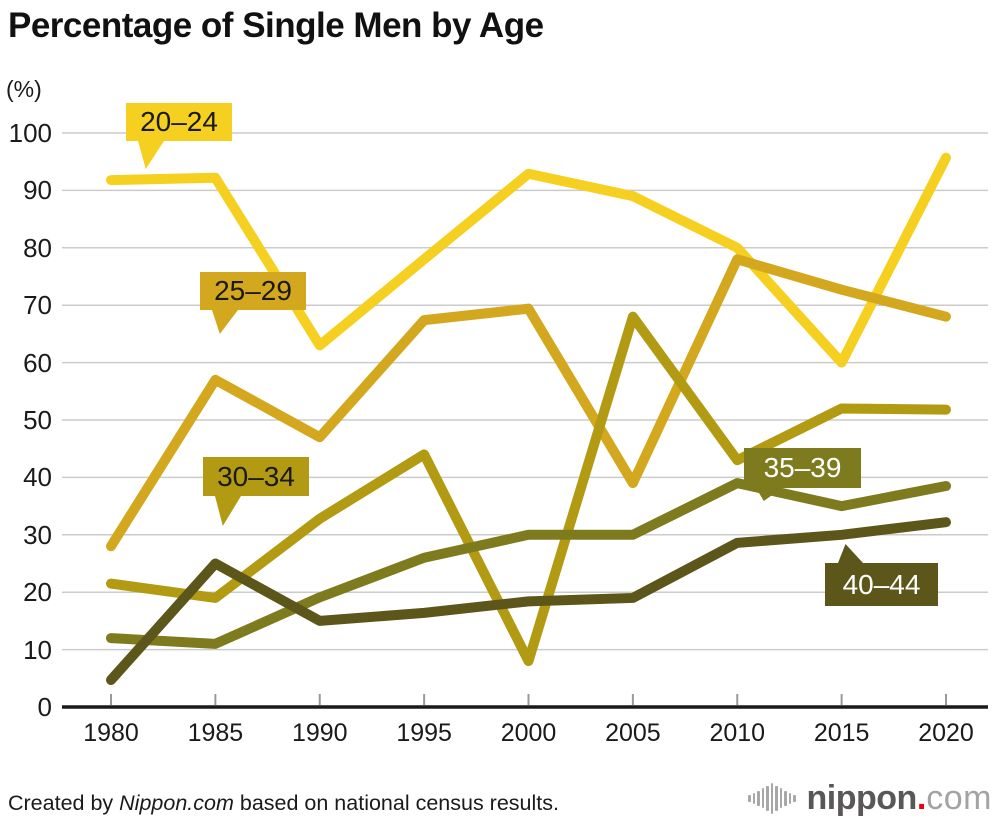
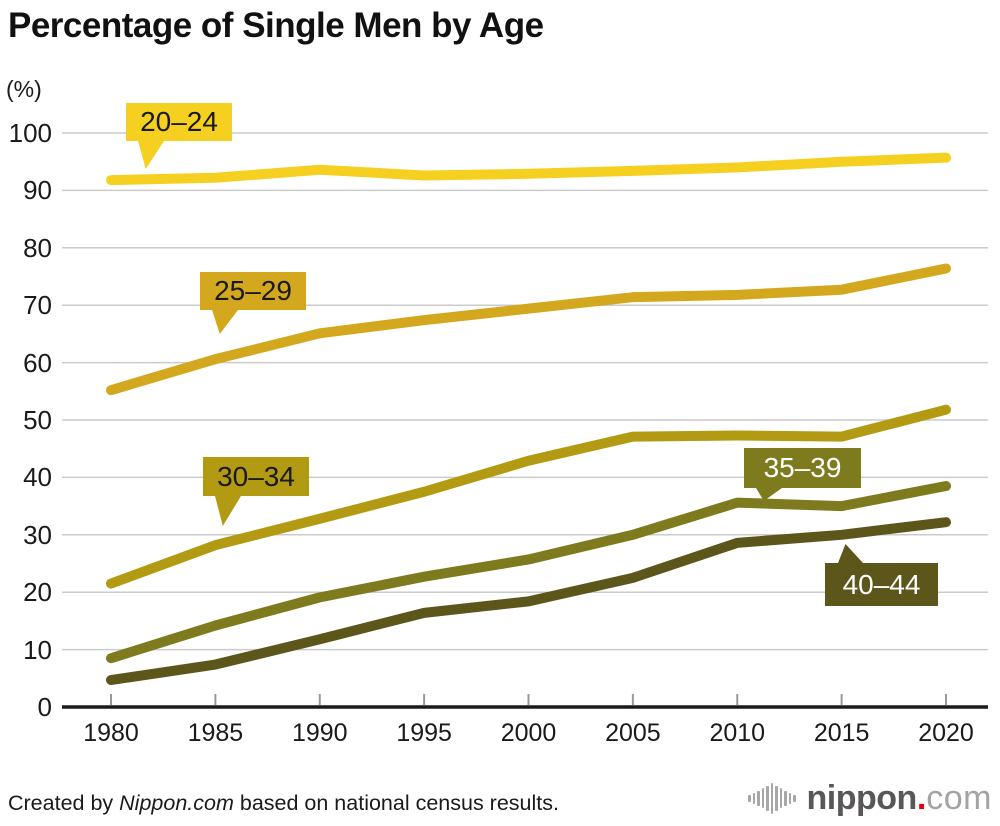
25–29/1980: 28 -> 55
35–39/1980: 12 -> 8
25–29/1985: 57 -> 61
30–34/1985: 19 -> 28
35–39/1985: 11 -> 14
40–44/1985: 25 -> 7
20–24/1990: 63 -> 94
25–29/1990: 47 -> 65
40–44/1990: 15 -> 12
20–24/1995: 78 -> 93
30–34/1995: 44 -> 38
35–39/1995: 26 -> 23
30–34/2000: 8 -> 43
35–39/2000: 30 -> 26
20–24/2005: 89 -> 93
25–29/2005: 39 -> 71
30–34/2005: 68 -> 47
40–44/2005: 19 -> 22
20–24/2010: 80 -> 94
25–29/2010: 78 -> 72
30–34/2010: 43 -> 47
35–39/2010: 39 -> 36
20–24/2015: 60 -> 95
30–34/2015: 52 -> 47
25–29/2020: 68 -> 76
